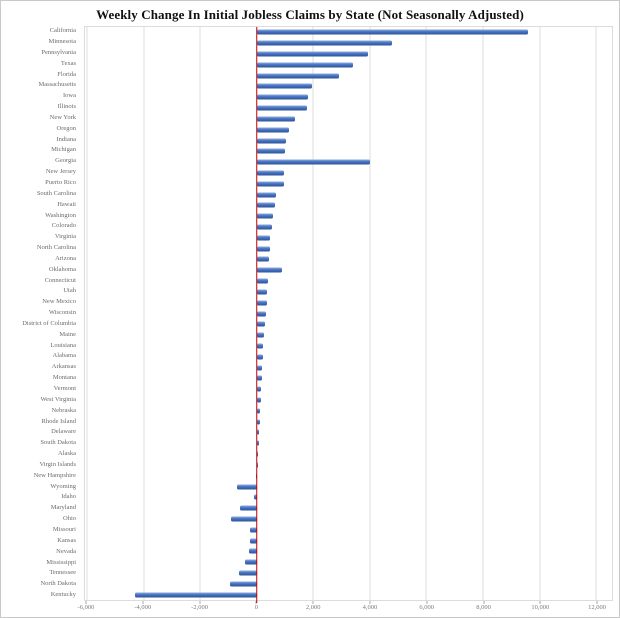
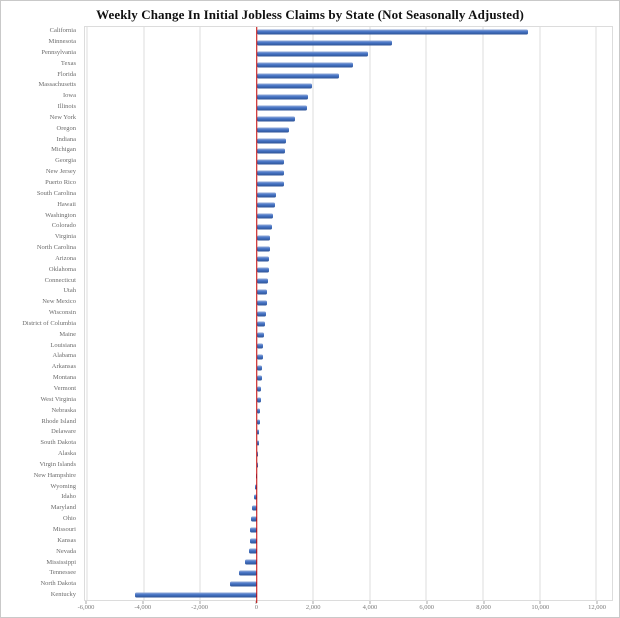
Georgia: 4000 -> 1000
Oklahoma: 900 -> 400
Wyoming: -700 -> -100
Maryland: -600 -> -200
Ohio: -900 -> -200
